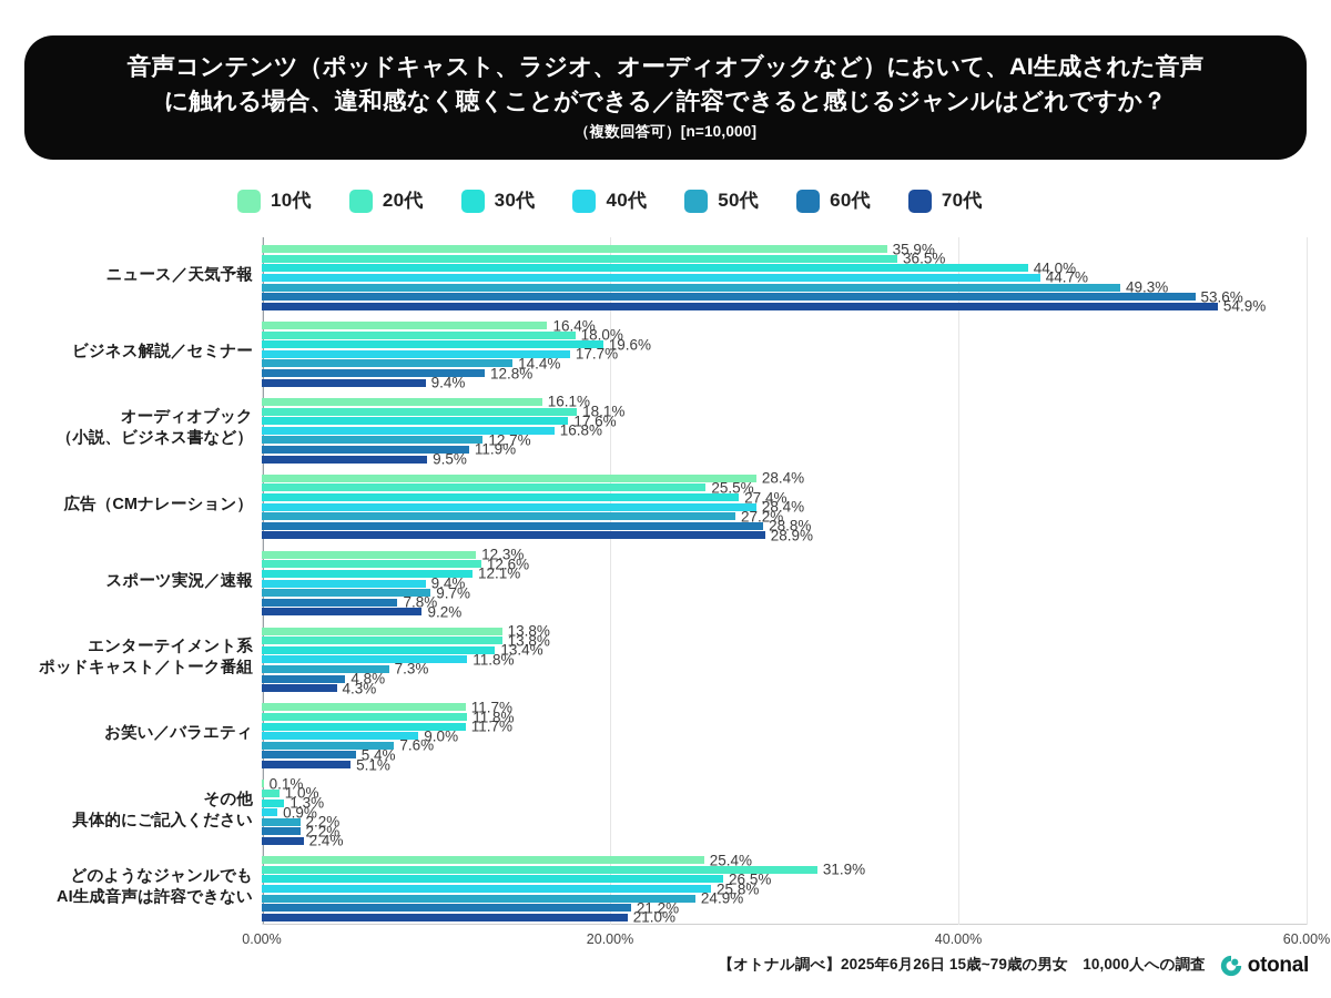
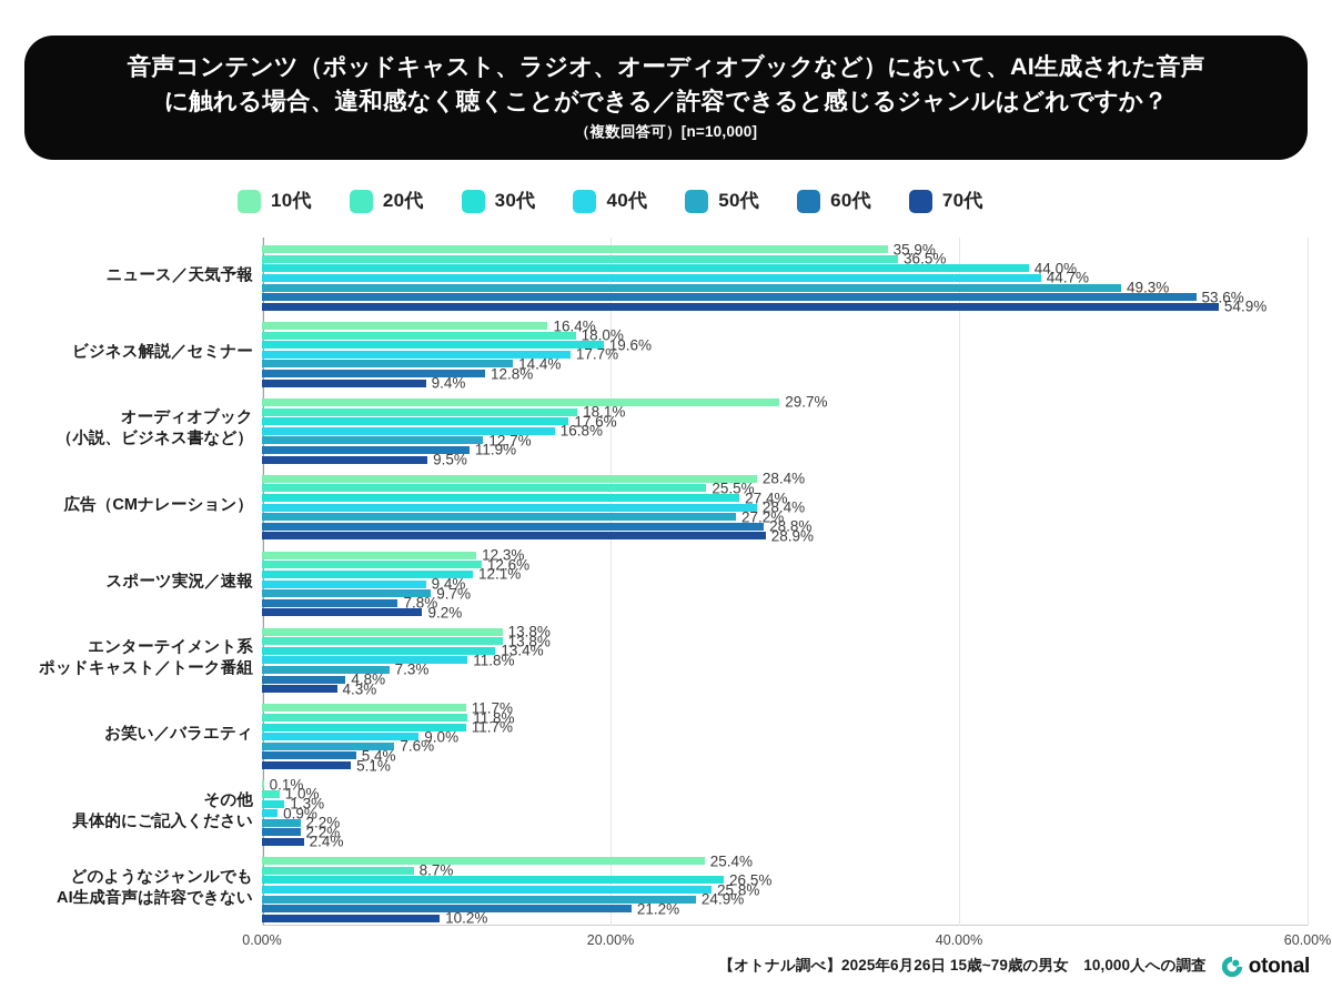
10代/オーディオブック （小説、ビジネス書など）: 16.1% -> 29.7%
20代/どのようなジャンルでも AI生成音声は許容できない: 31.9% -> 8.7%
70代/どのようなジャンルでも AI生成音声は許容できない: 21.0% -> 10.2%
